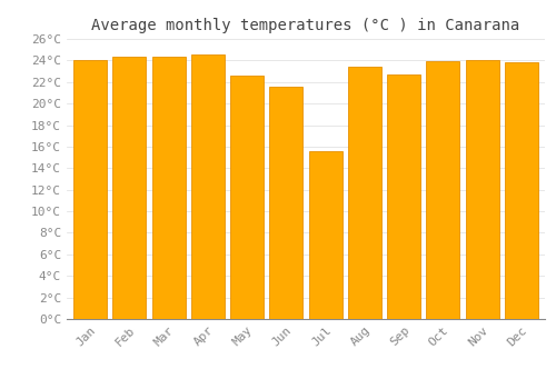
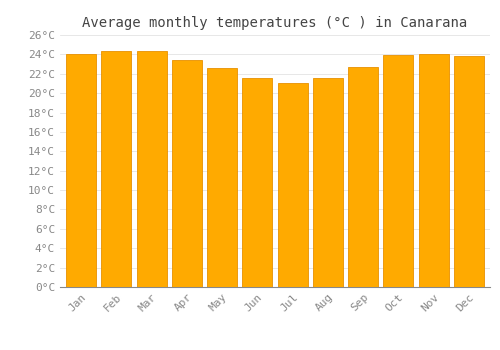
Apr: 24.6°C -> 23.4°C
Jul: 15.6°C -> 21.0°C
Aug: 23.4°C -> 21.6°C
